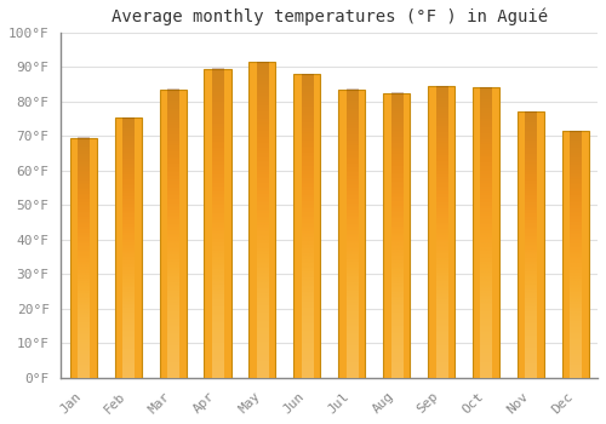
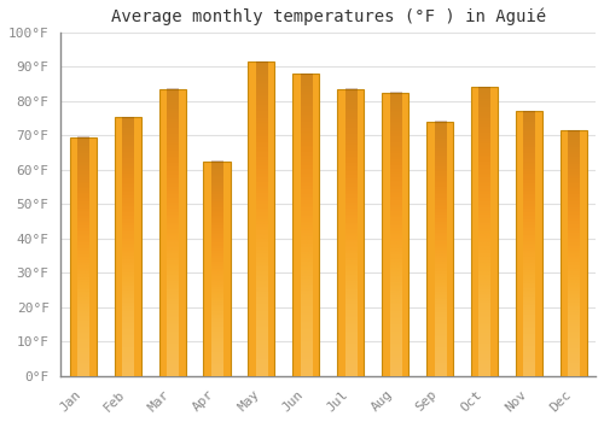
Apr: 89.5°F -> 62.5°F
Sep: 84.5°F -> 74.0°F
